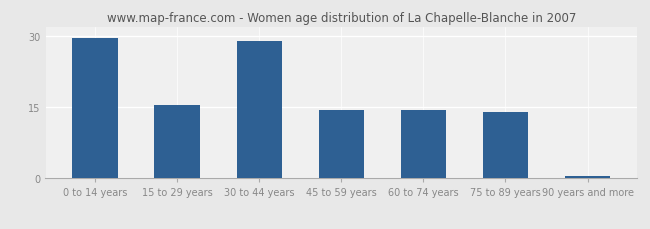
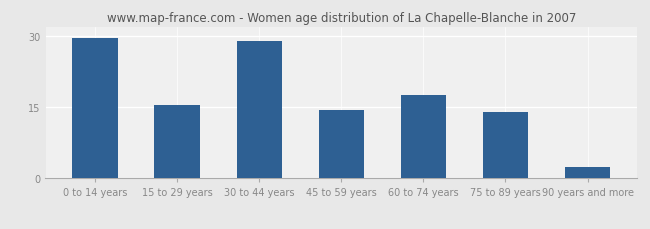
60 to 74 years: 14.5 -> 17.5
90 years and more: 0.5 -> 2.5
